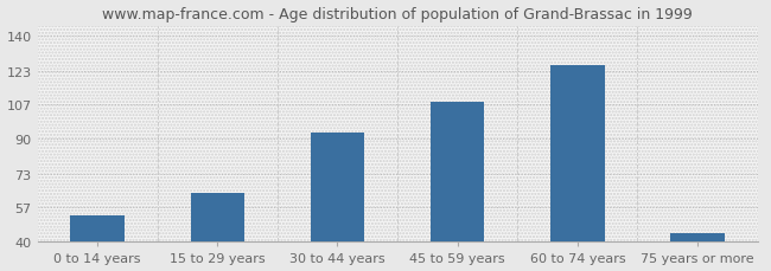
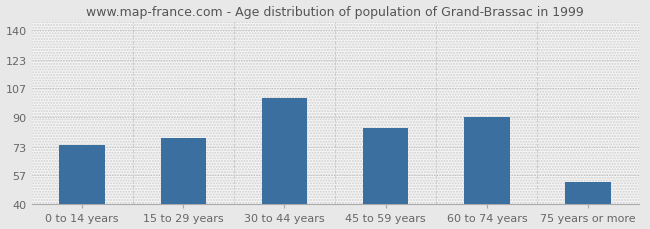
0 to 14 years: 53 -> 74
15 to 29 years: 64 -> 78
30 to 44 years: 93 -> 101
45 to 59 years: 108 -> 84
60 to 74 years: 126 -> 90
75 years or more: 44 -> 53
